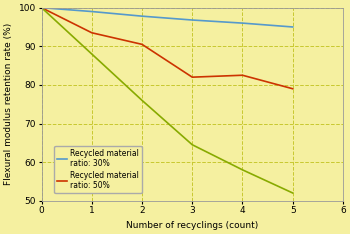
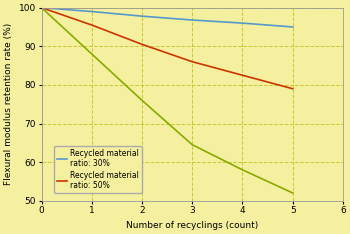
Recycled material ratio: 50%/1: 93.5 -> 95.5
Recycled material ratio: 50%/3: 82.0 -> 86.0
